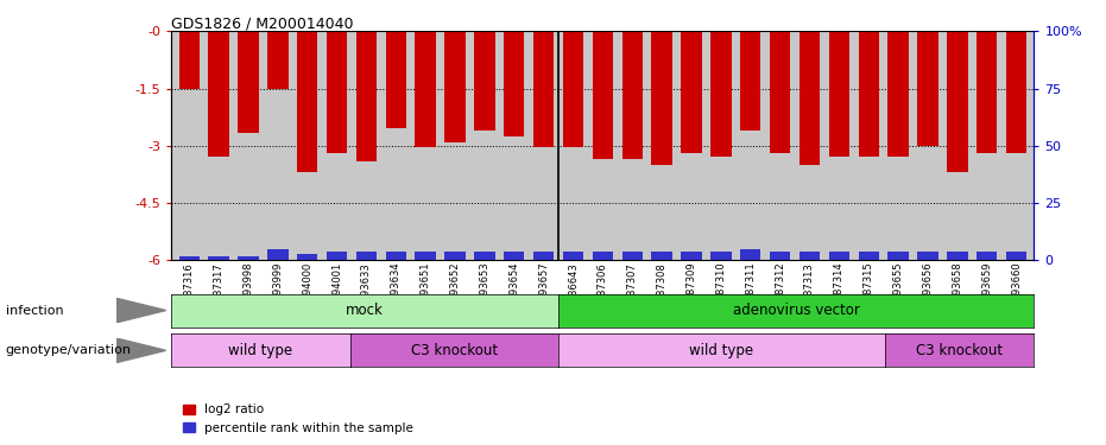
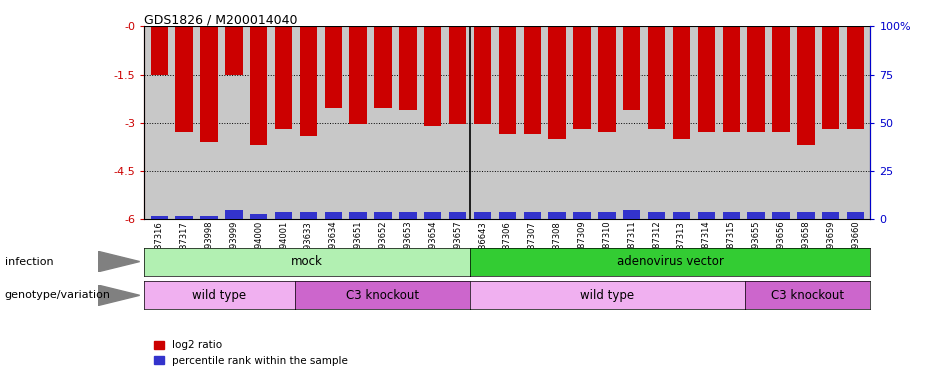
log2 ratio/GSM93998: -2.65 -> -3.60
log2 ratio/GSM93652: -2.90 -> -2.55
log2 ratio/GSM93654: -2.75 -> -3.10
log2 ratio/GSM93656: -3.00 -> -3.30
